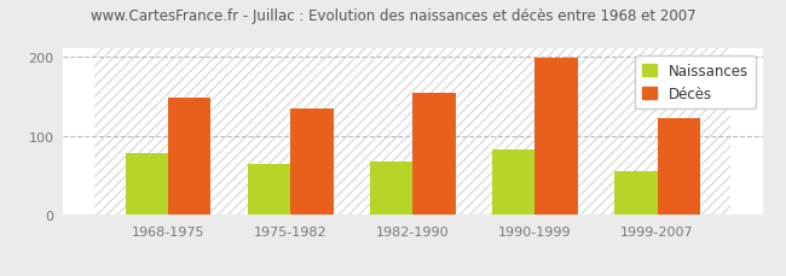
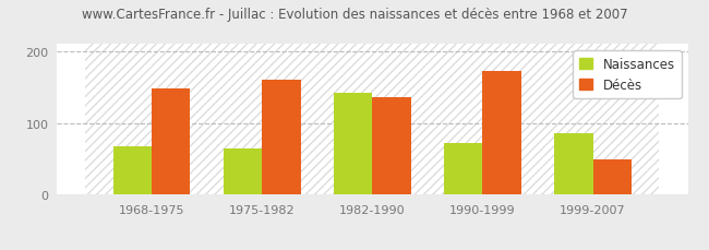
Naissances/1968-1975: 78 -> 68
Décès/1975-1982: 135 -> 160
Naissances/1982-1990: 68 -> 142
Décès/1982-1990: 155 -> 136
Naissances/1990-1999: 83 -> 72
Décès/1990-1999: 198 -> 172
Naissances/1999-2007: 55 -> 86
Décès/1999-2007: 122 -> 50
